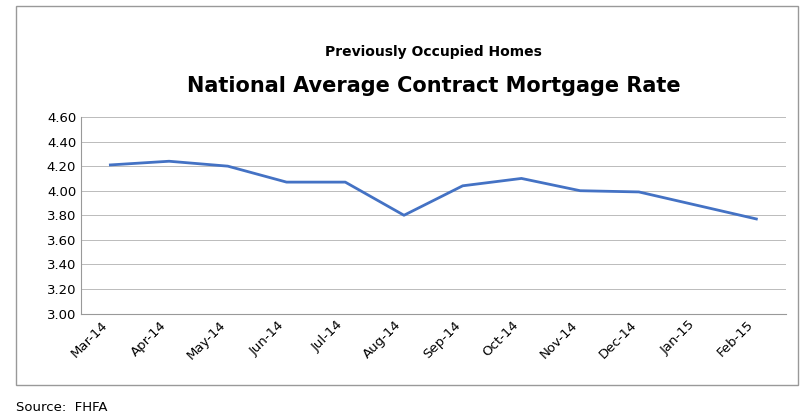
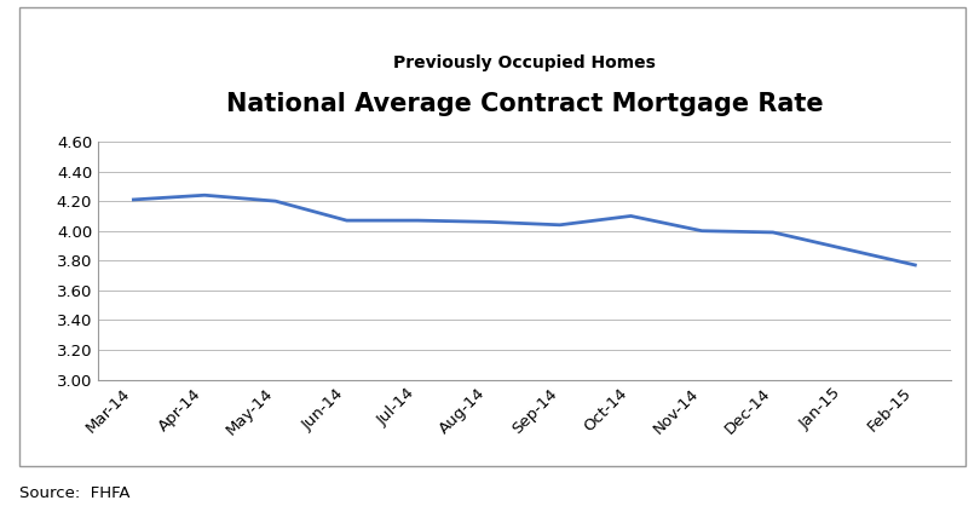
Aug-14: 3.80 -> 4.06
